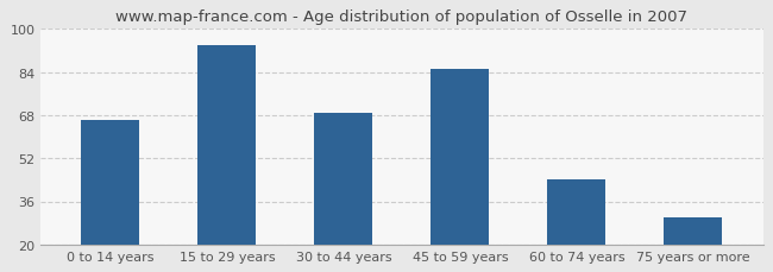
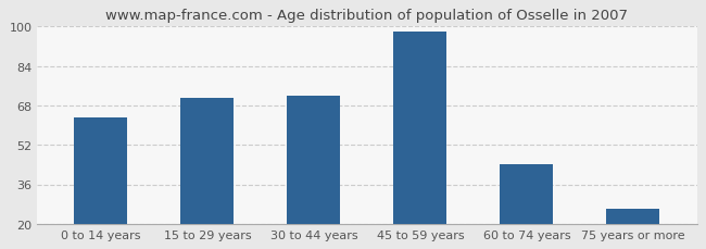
0 to 14 years: 66 -> 63
15 to 29 years: 94 -> 71
30 to 44 years: 69 -> 72
45 to 59 years: 85 -> 98
75 years or more: 30 -> 26
